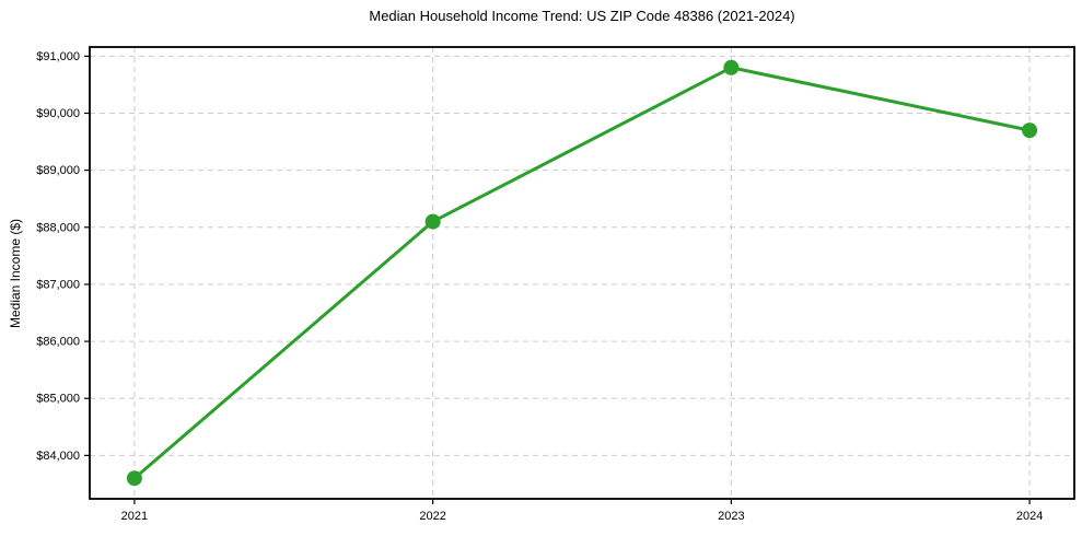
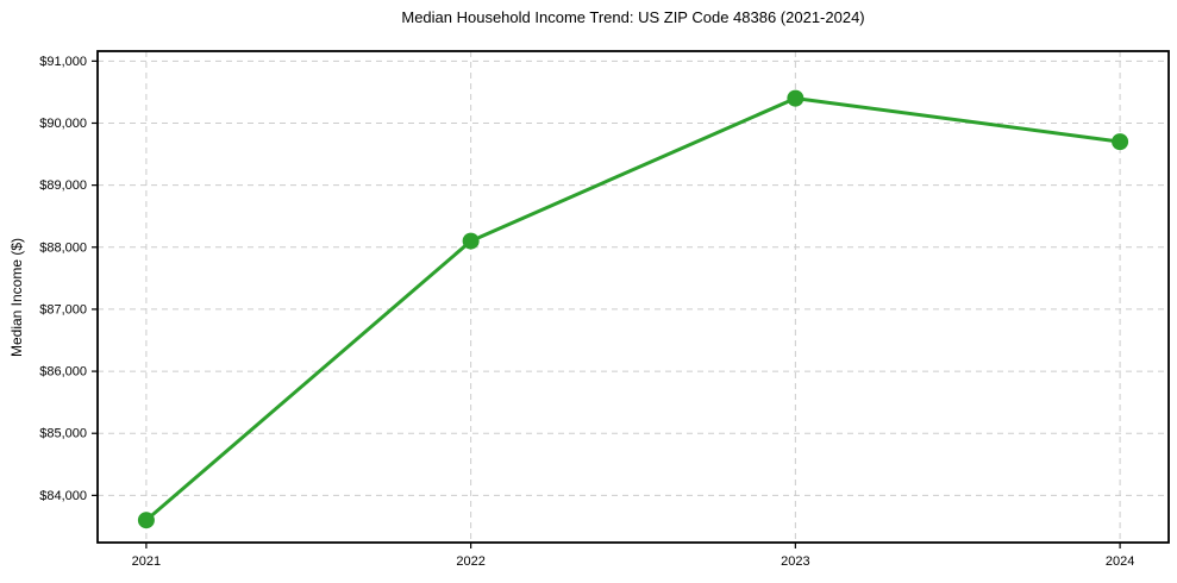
2023: $90800 -> $90400
